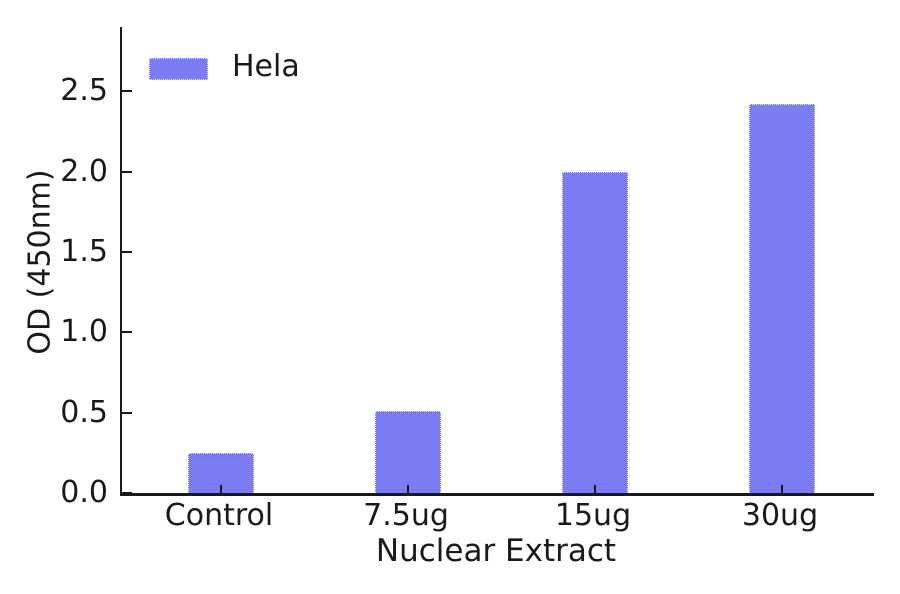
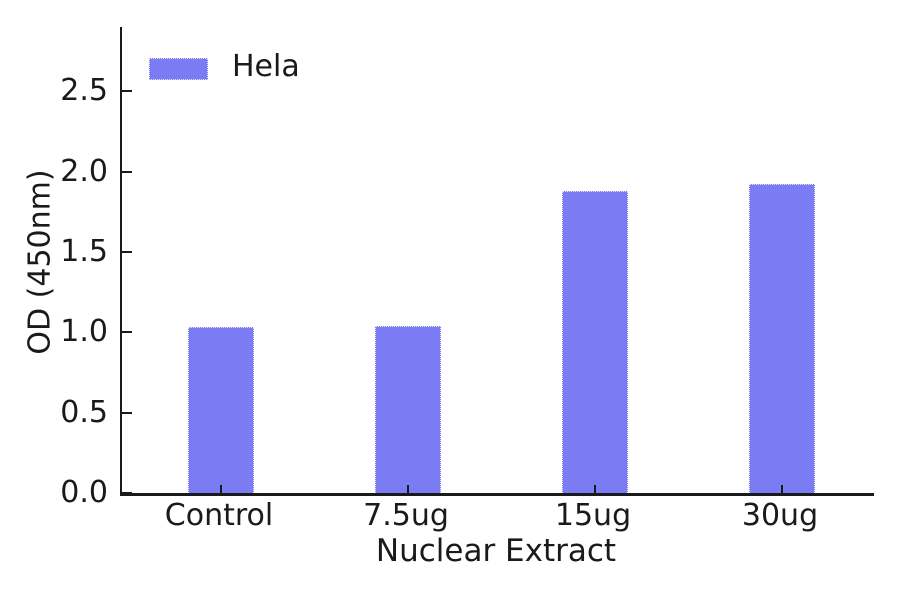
Control: 0.25 -> 1.03
7.5ug: 0.51 -> 1.04
15ug: 2.00 -> 1.88
30ug: 2.42 -> 1.92
